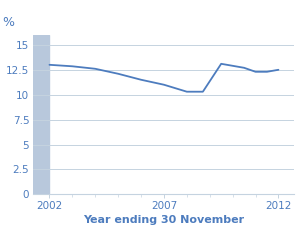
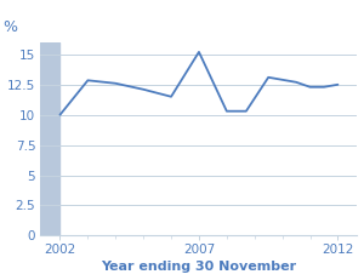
2002: 13.0 -> 10.0
2007: 11.0 -> 15.2
